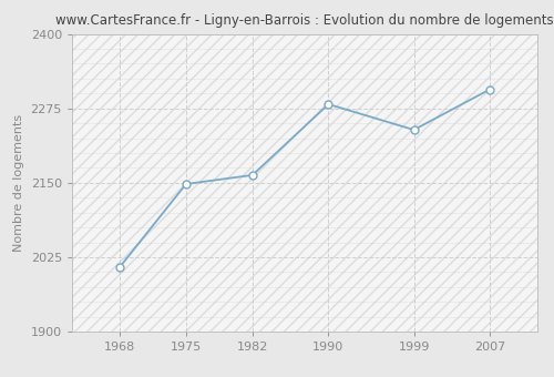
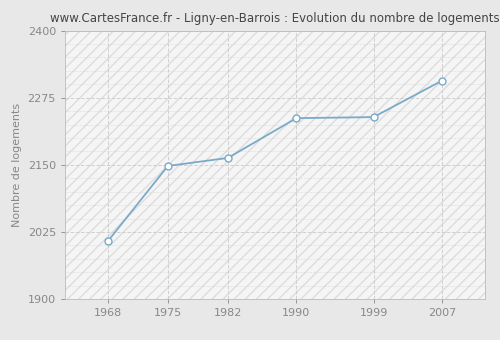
1990: 2282 -> 2237
